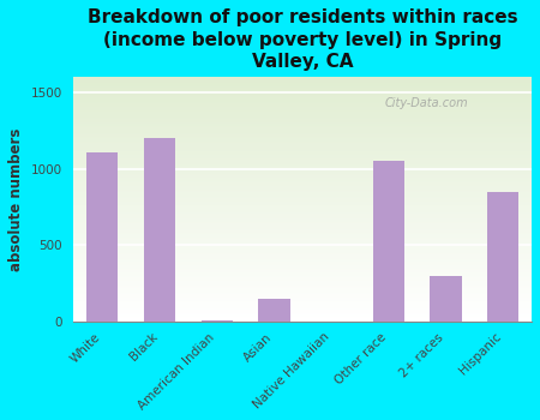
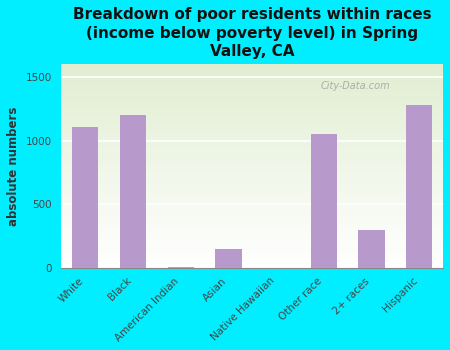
Hispanic: 850 -> 1280
